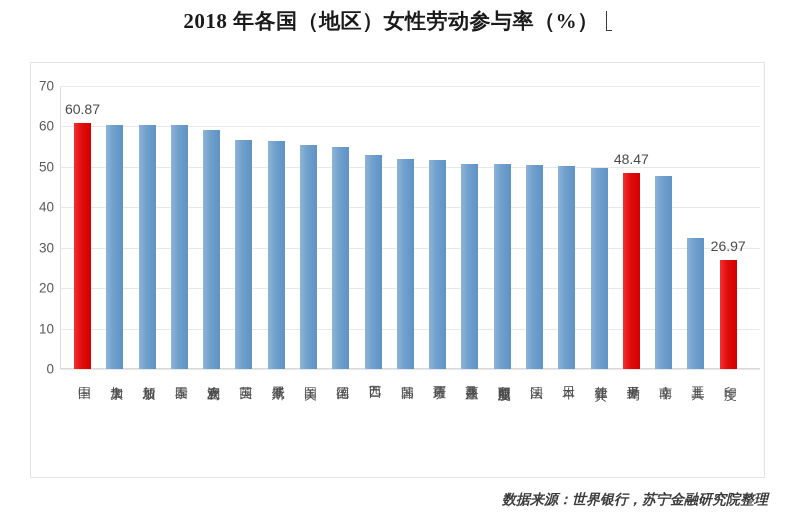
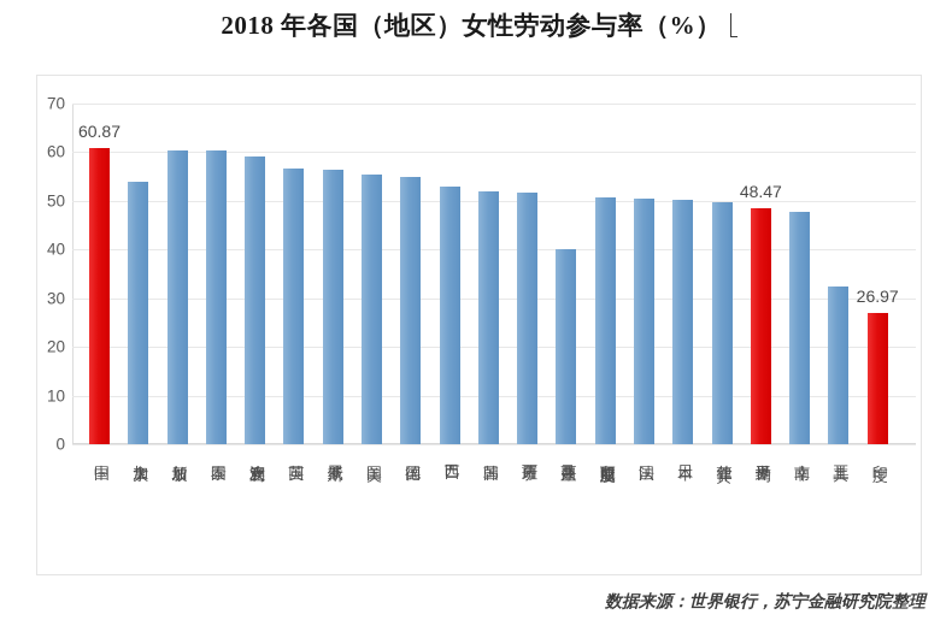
加拿大: 60 -> 54
马来西亚: 51 -> 40
